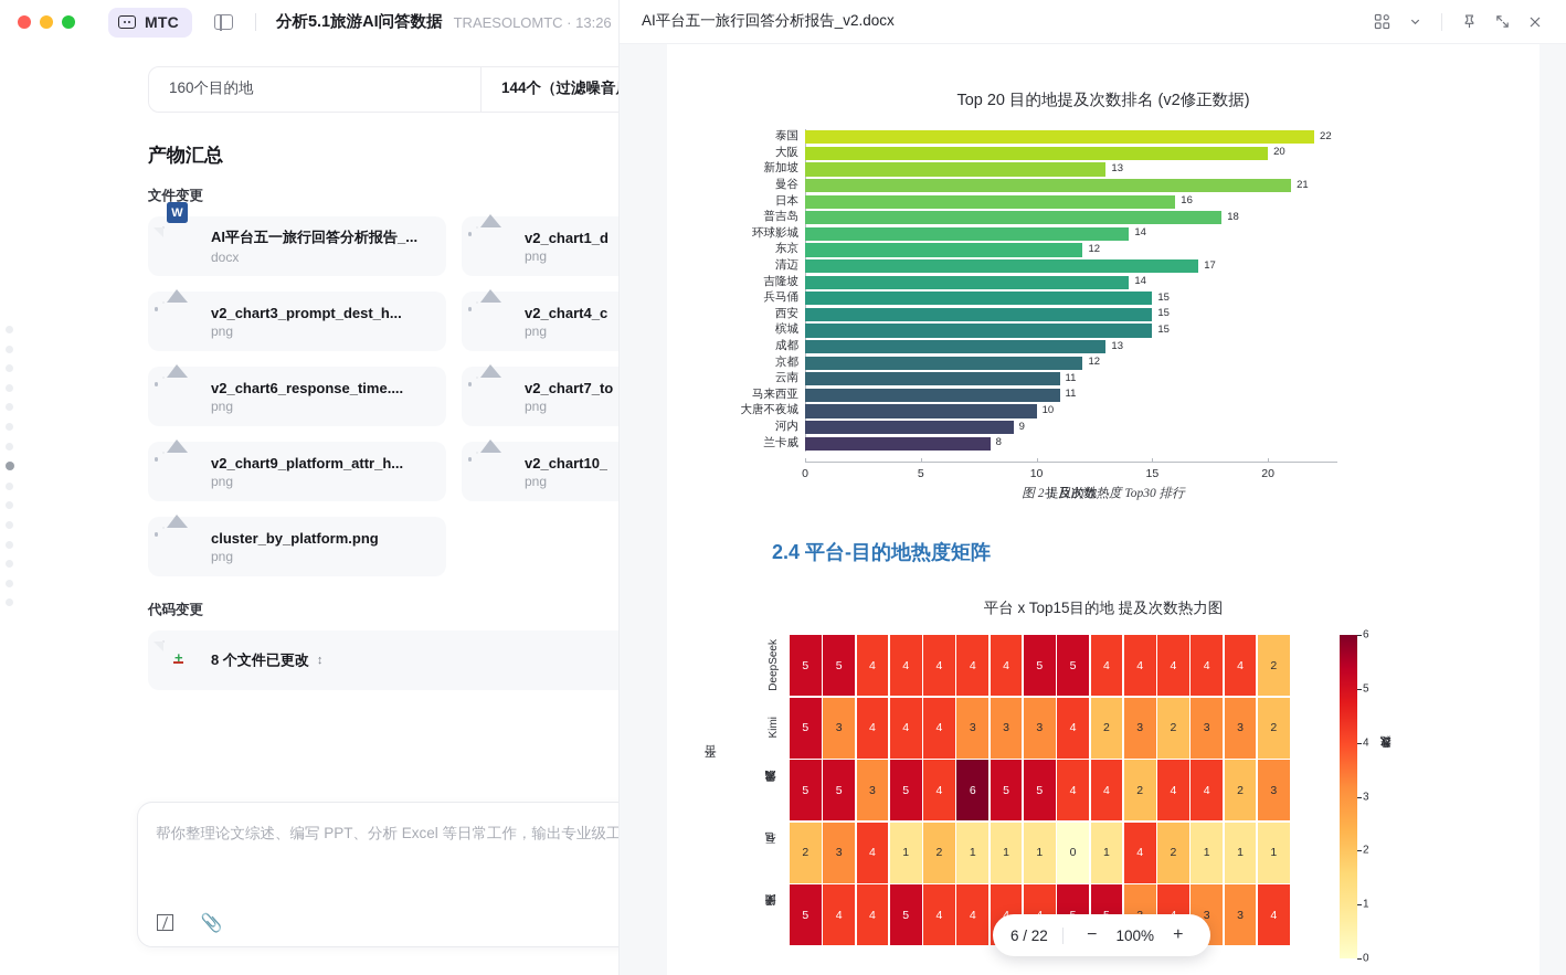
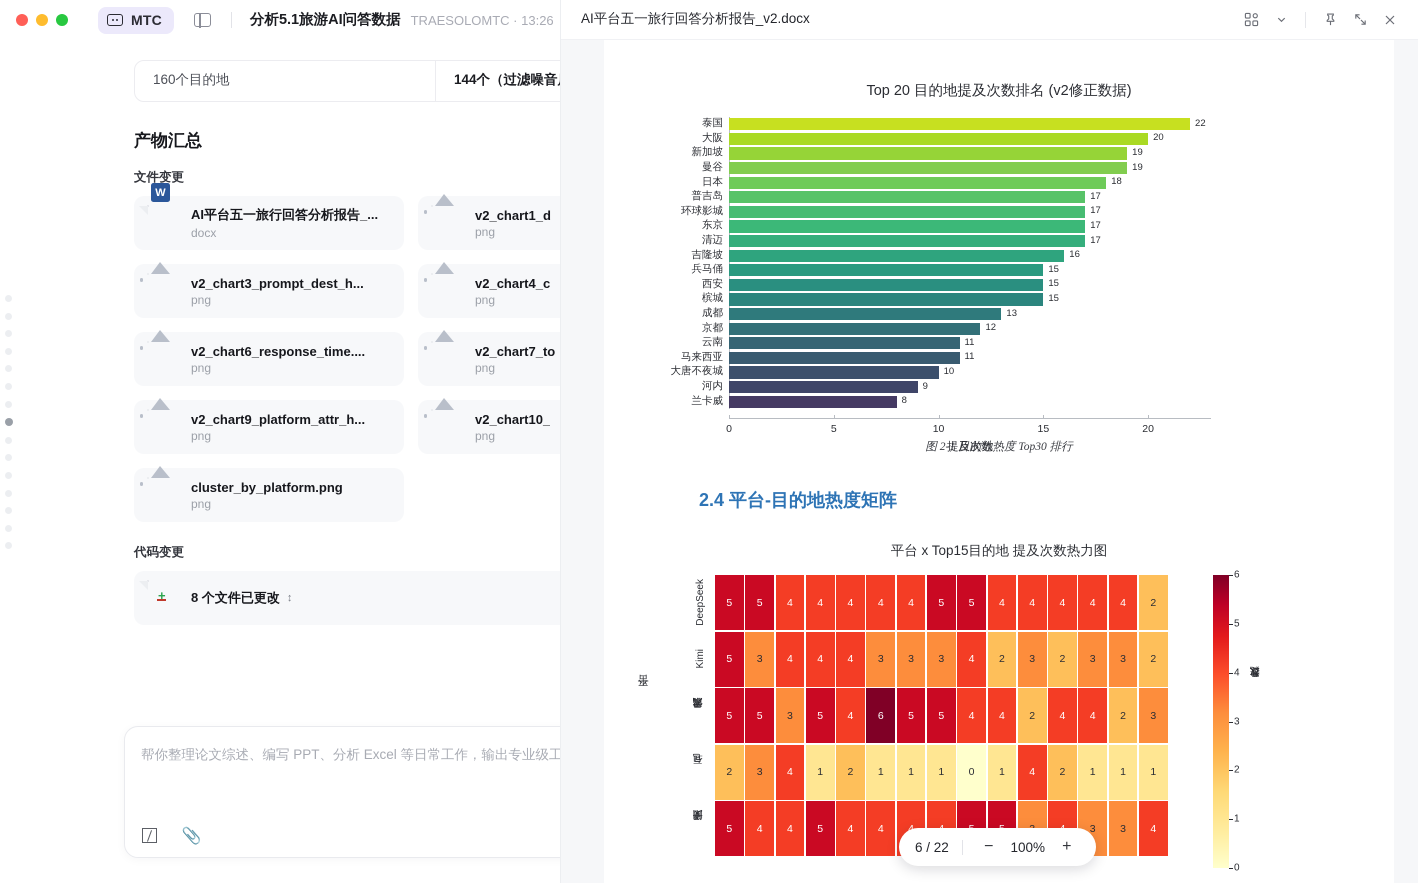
Top 20 目的地提及次数排名 (v2修正数据)/新加坡: 13 -> 19
Top 20 目的地提及次数排名 (v2修正数据)/曼谷: 21 -> 19
Top 20 目的地提及次数排名 (v2修正数据)/日本: 16 -> 18
Top 20 目的地提及次数排名 (v2修正数据)/普吉岛: 18 -> 17
Top 20 目的地提及次数排名 (v2修正数据)/环球影城: 14 -> 17
Top 20 目的地提及次数排名 (v2修正数据)/东京: 12 -> 17
Top 20 目的地提及次数排名 (v2修正数据)/吉隆坡: 14 -> 16
